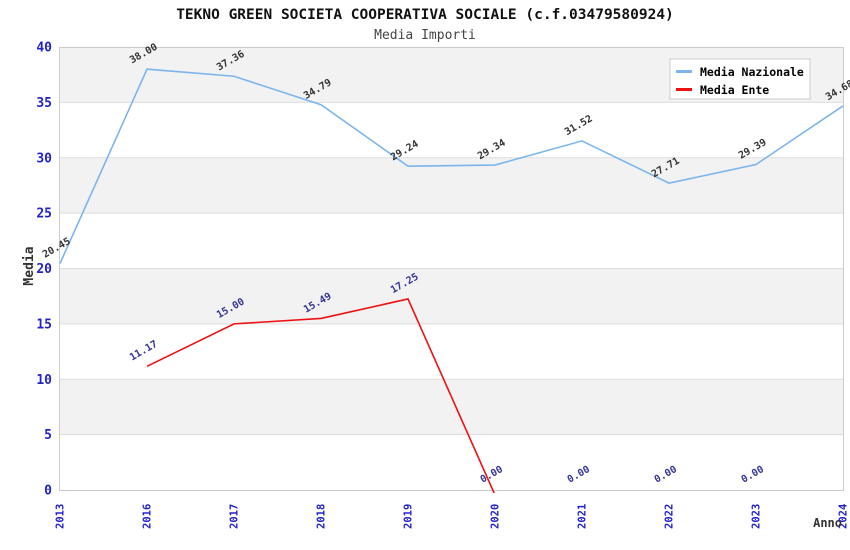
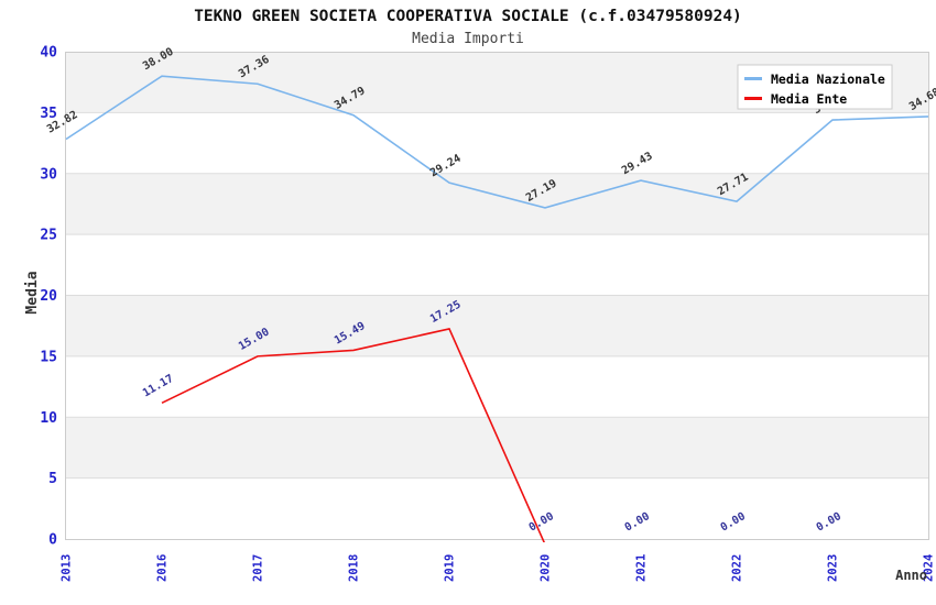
Media Nazionale/2013: 20.45 -> 32.82
Media Nazionale/2020: 29.34 -> 27.19
Media Nazionale/2021: 31.52 -> 29.43
Media Nazionale/2023: 29.39 -> 34.40
